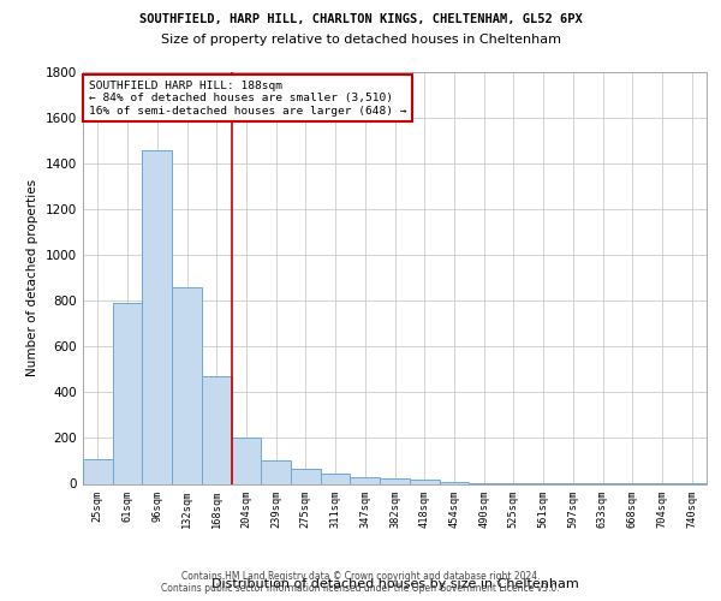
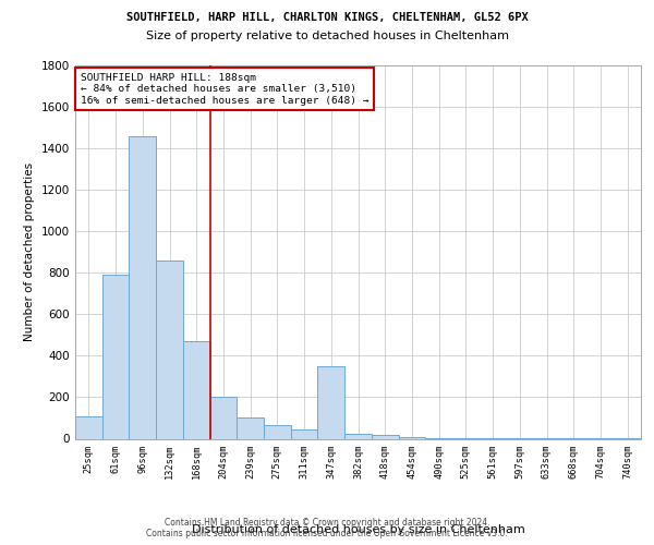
347sqm: 30 -> 350
